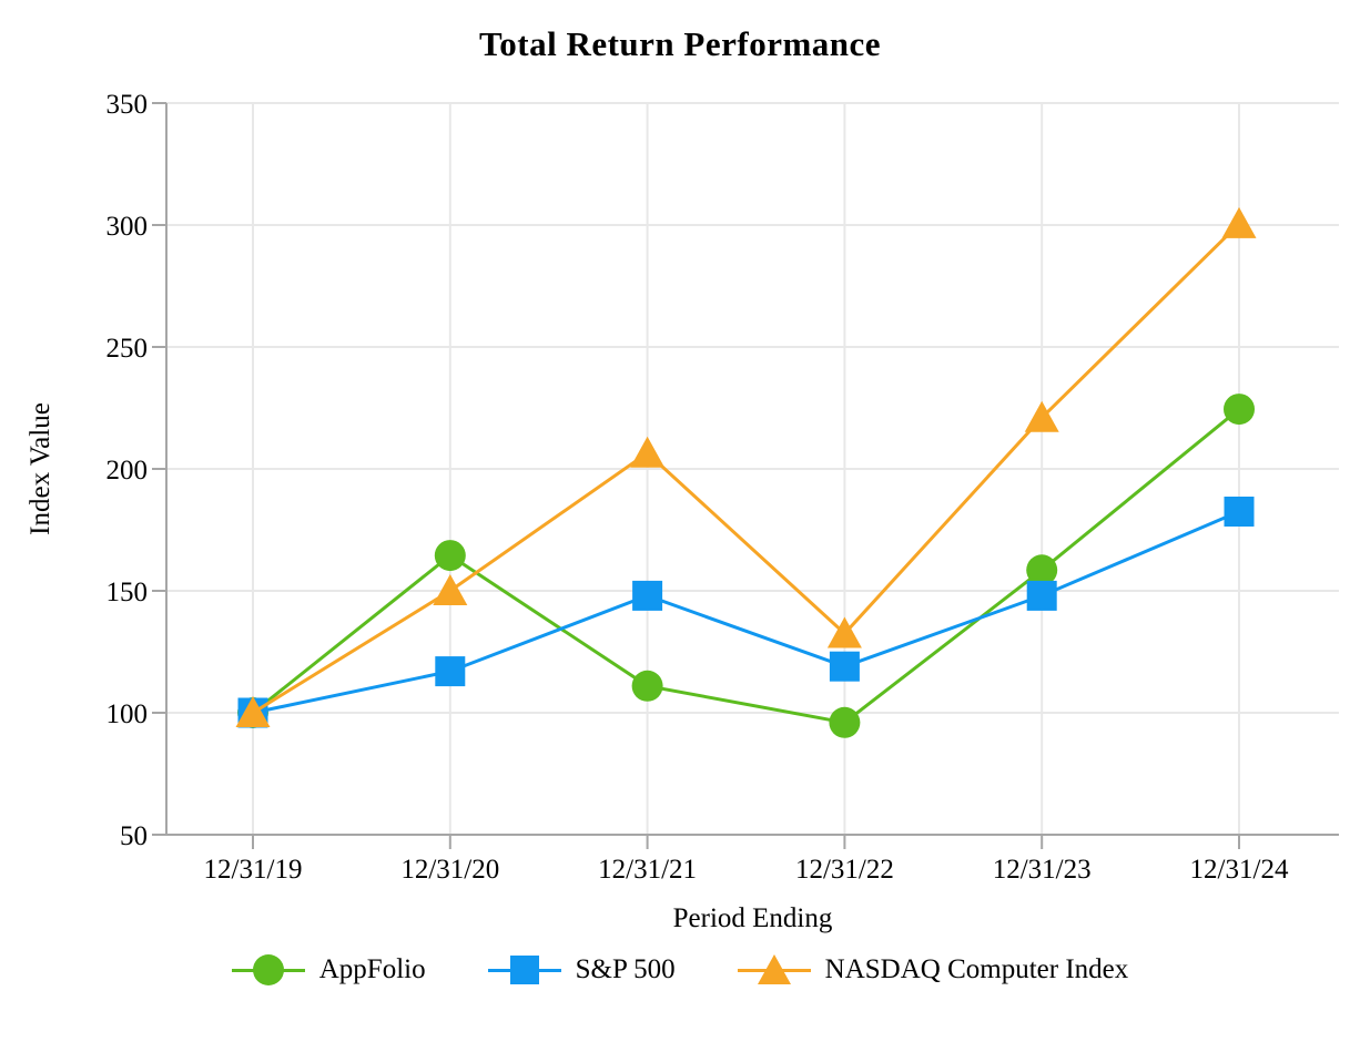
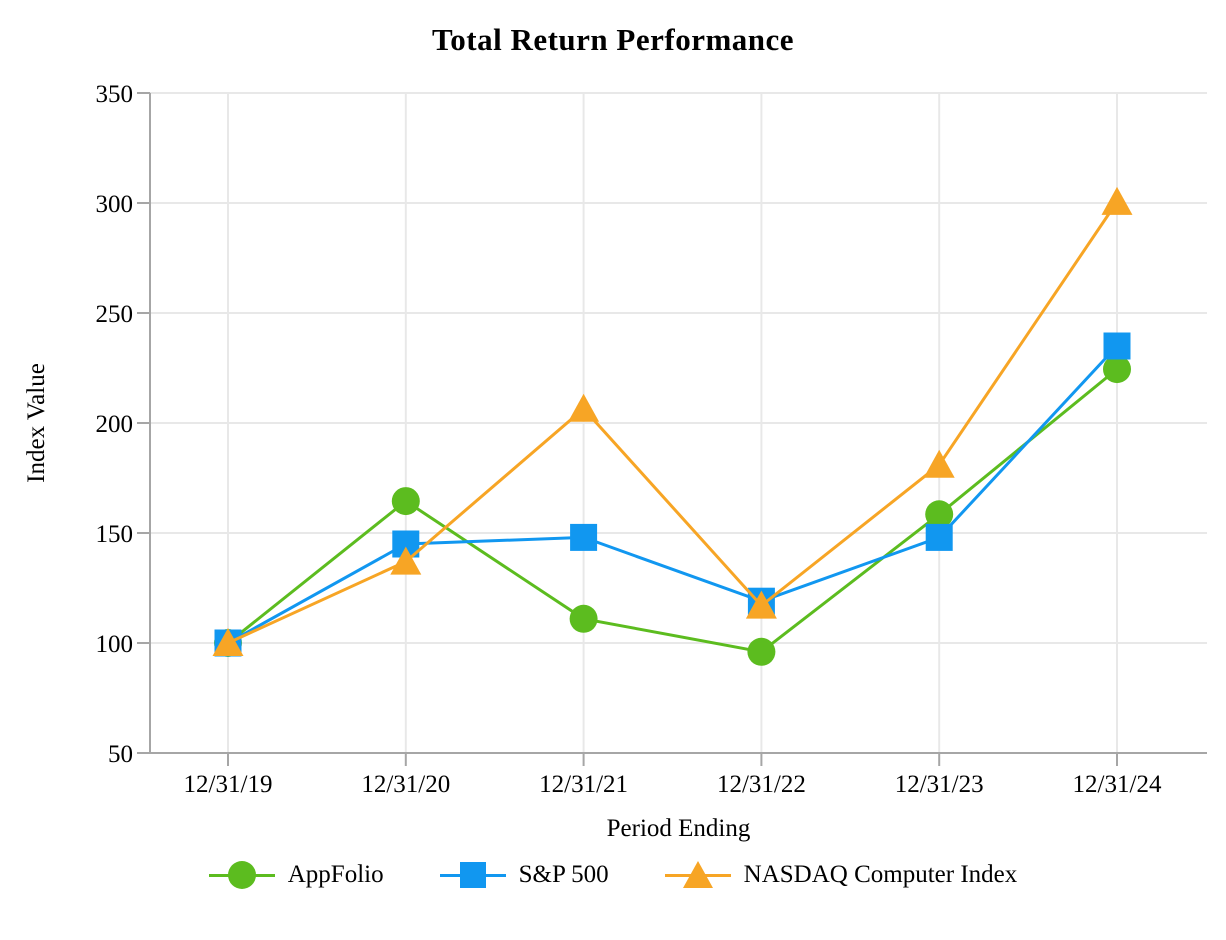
S&P 500/12/31/20: 117 -> 145
NASDAQ Computer Index/12/31/20: 150 -> 137
NASDAQ Computer Index/12/31/22: 132 -> 117
NASDAQ Computer Index/12/31/23: 221 -> 181
S&P 500/12/31/24: 182 -> 235
